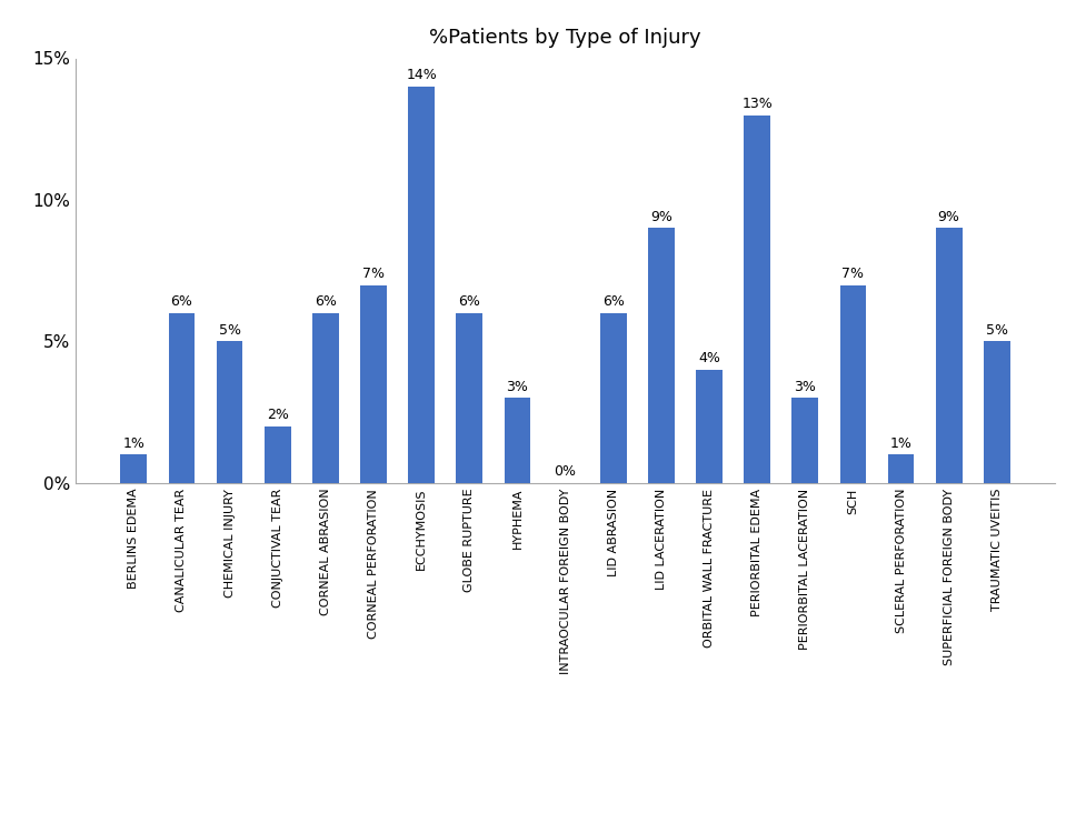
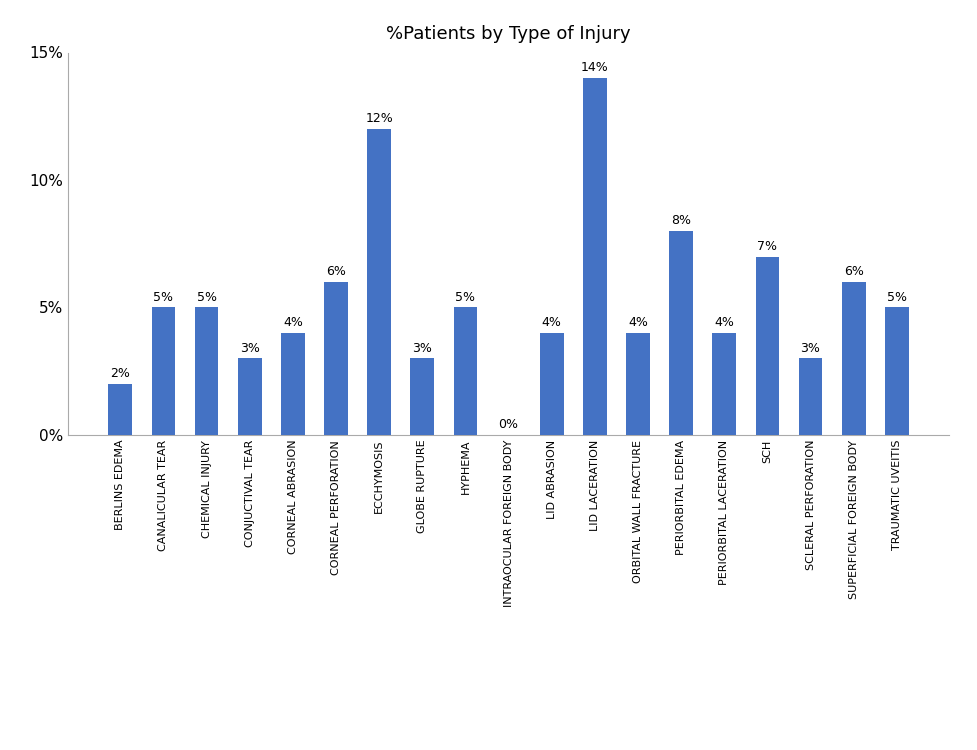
BERLINS EDEMA: 1% -> 2%
CANALICULAR TEAR: 6% -> 5%
CONJUCTIVAL TEAR: 2% -> 3%
CORNEAL ABRASION: 6% -> 4%
CORNEAL PERFORATION: 7% -> 6%
ECCHYMOSIS: 14% -> 12%
GLOBE RUPTURE: 6% -> 3%
HYPHEMA: 3% -> 5%
LID ABRASION: 6% -> 4%
LID LACERATION: 9% -> 14%
PERIORBITAL EDEMA: 13% -> 8%
PERIORBITAL LACERATION: 3% -> 4%
SCLERAL PERFORATION: 1% -> 3%
SUPERFICIAL FOREIGN BODY: 9% -> 6%
